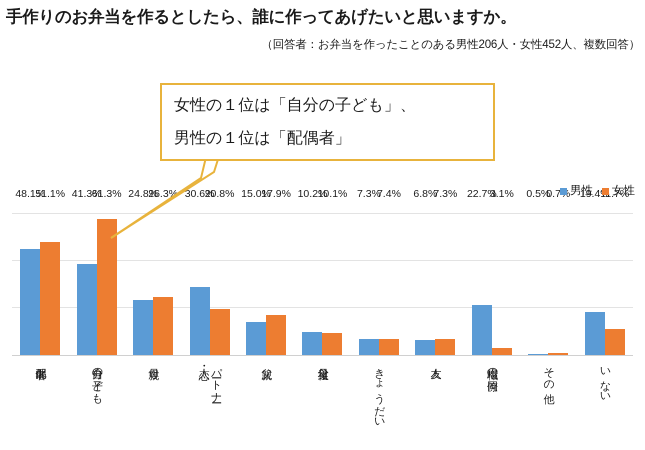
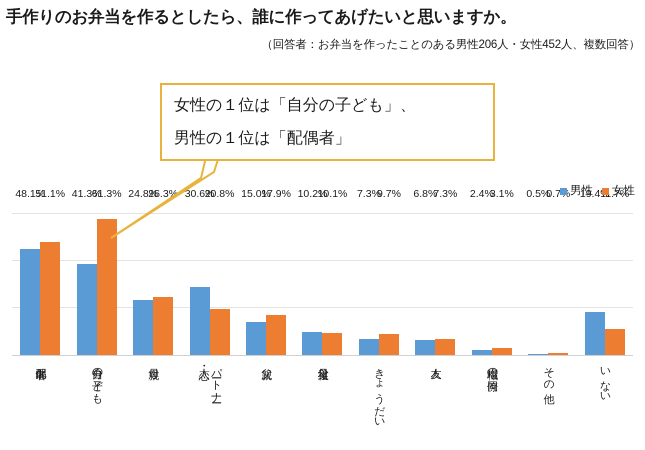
女性/きょうだい: 7.4% -> 9.7%
男性/職場の同僚: 22.7% -> 2.4%
